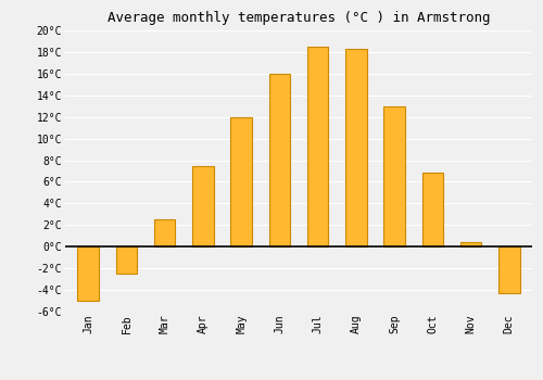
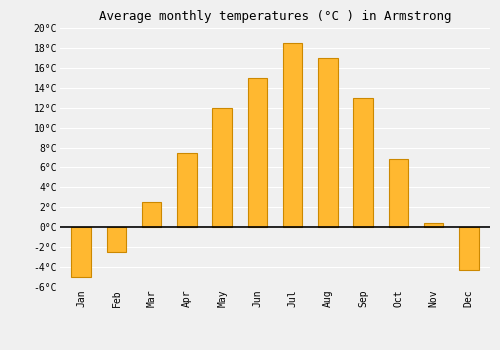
Jun: 16.0°C -> 15.0°C
Aug: 18.3°C -> 17.0°C
